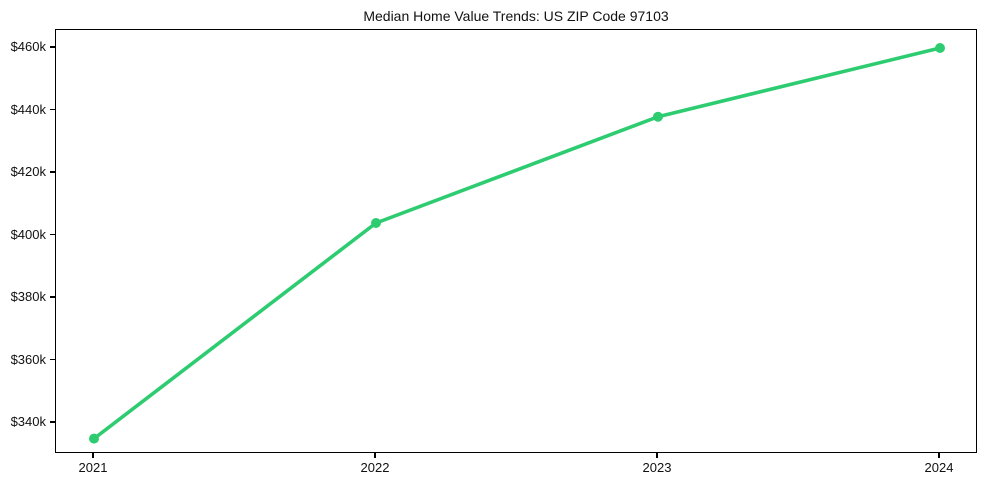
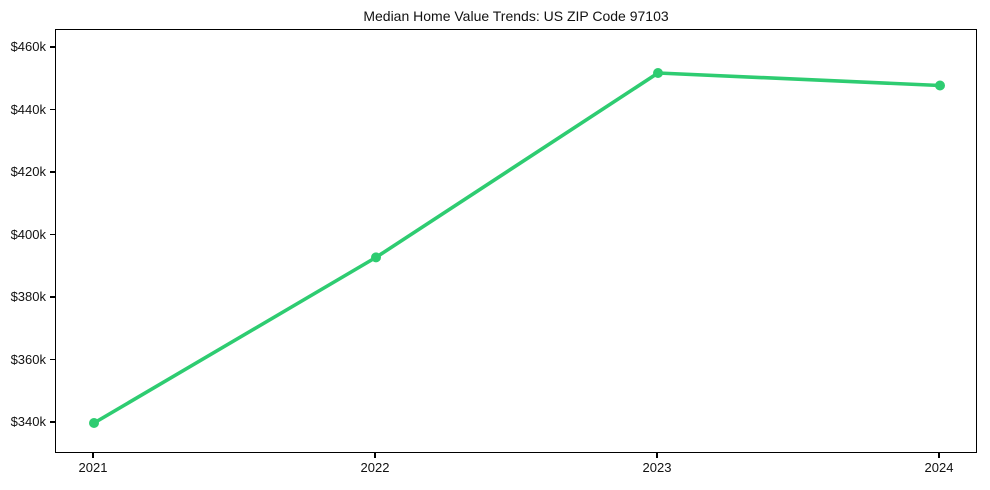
2021: $335k -> $340k
2022: $404k -> $393k
2023: $438k -> $452k
2024: $460k -> $448k
